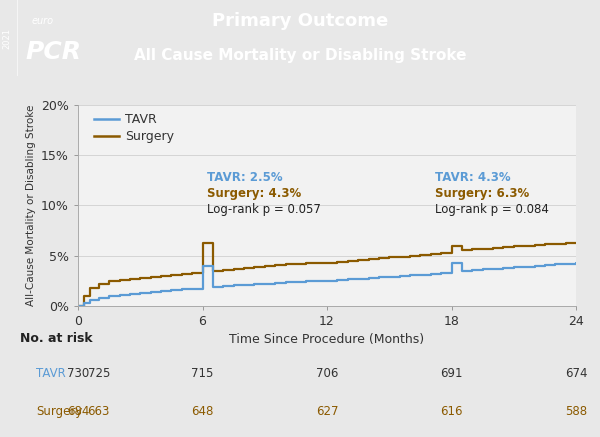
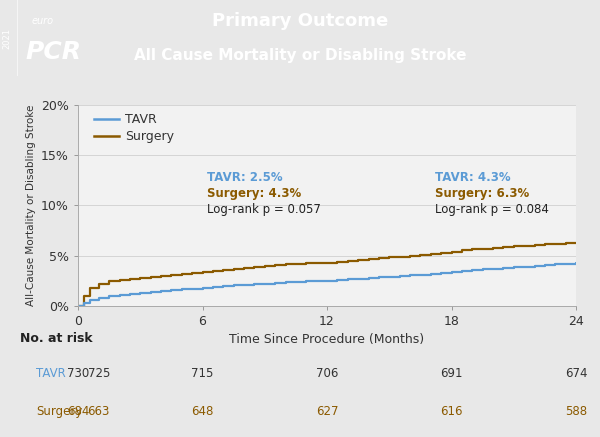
TAVR/6: 4.0% -> 1.8%
Surgery/6: 6.3% -> 3.4%
TAVR/18: 4.3% -> 3.4%
Surgery/18: 6.0% -> 5.4%
